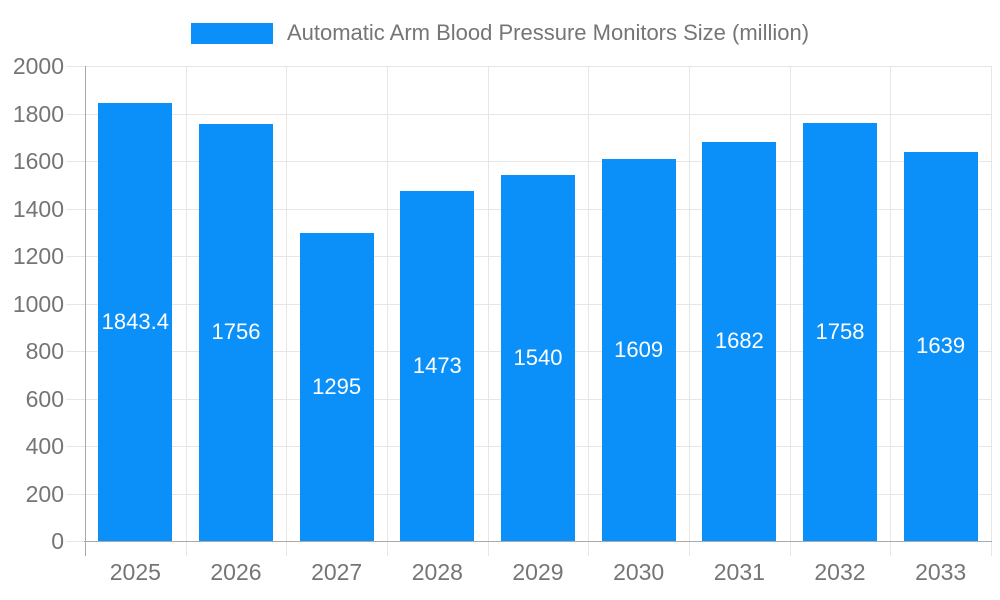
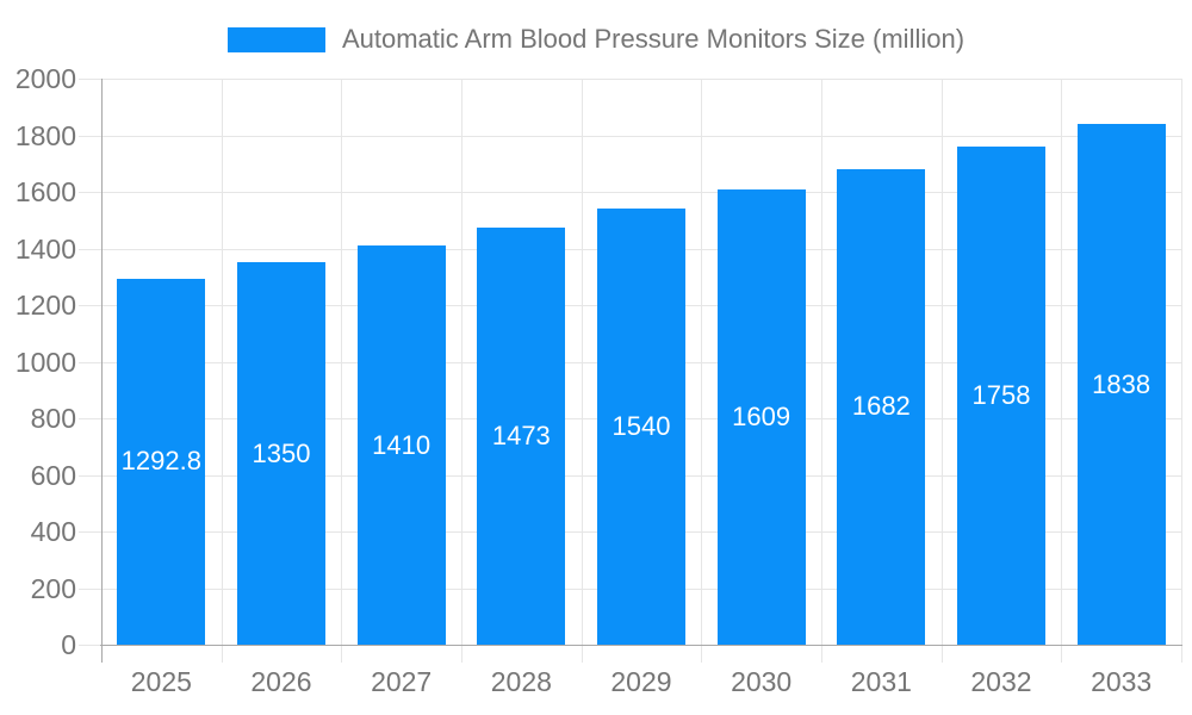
2025: 1843.4 -> 1292.8
2026: 1756 -> 1350
2027: 1295 -> 1410
2033: 1639 -> 1838
